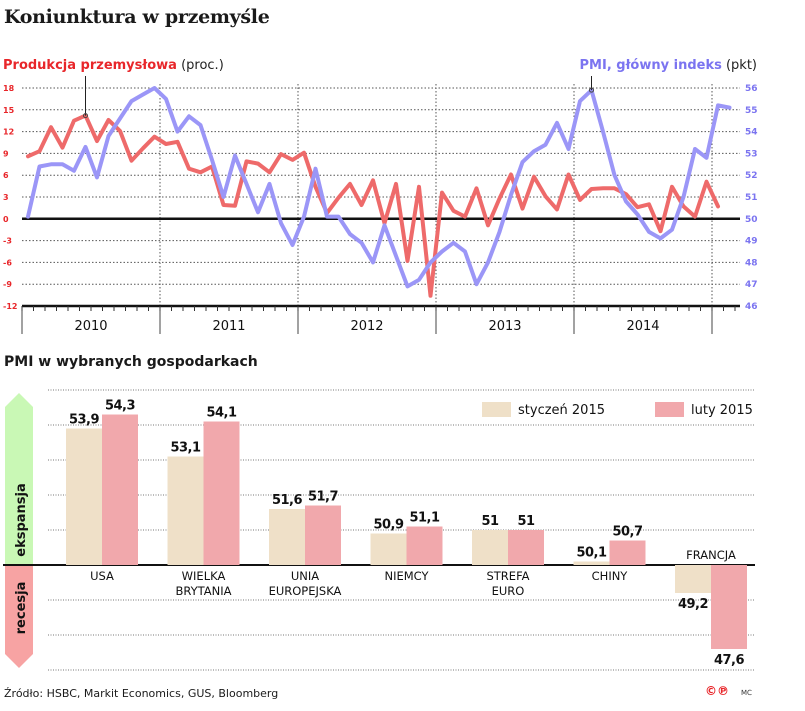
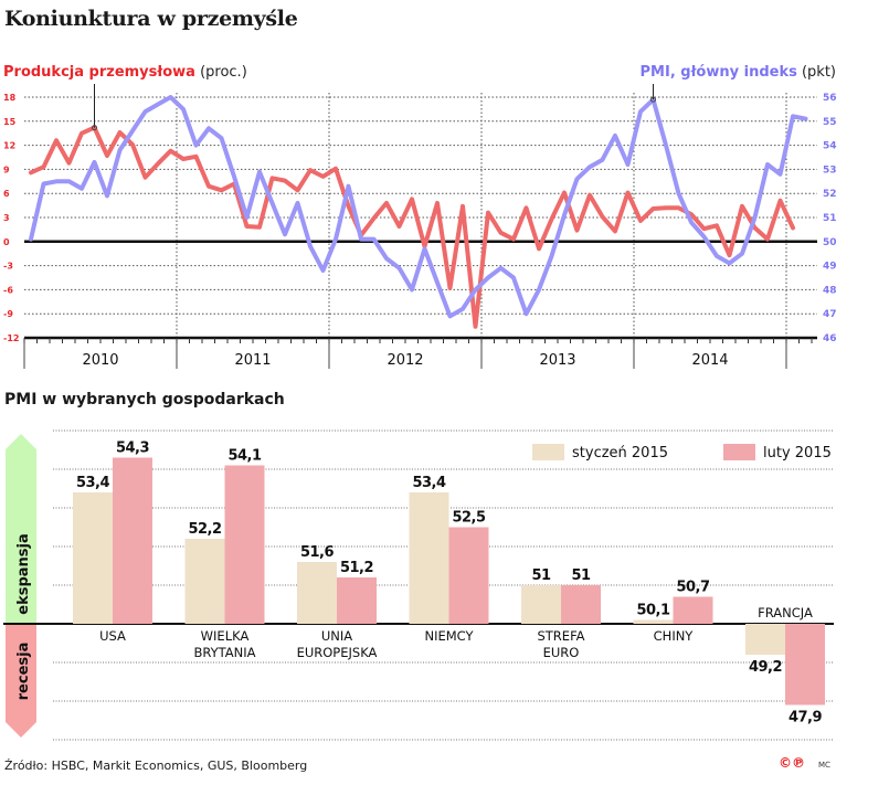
PMI w wybranych gospodarkach/styczeń 2015/USA: 53,9 -> 53,4
PMI w wybranych gospodarkach/styczeń 2015/WIELKA BRYTANIA: 53,1 -> 52,2
PMI w wybranych gospodarkach/luty 2015/UNIA EUROPEJSKA: 51,7 -> 51,2
PMI w wybranych gospodarkach/styczeń 2015/NIEMCY: 50,9 -> 53,4
PMI w wybranych gospodarkach/luty 2015/NIEMCY: 51,1 -> 52,5
PMI w wybranych gospodarkach/luty 2015/FRANCJA: 47,6 -> 47,9
